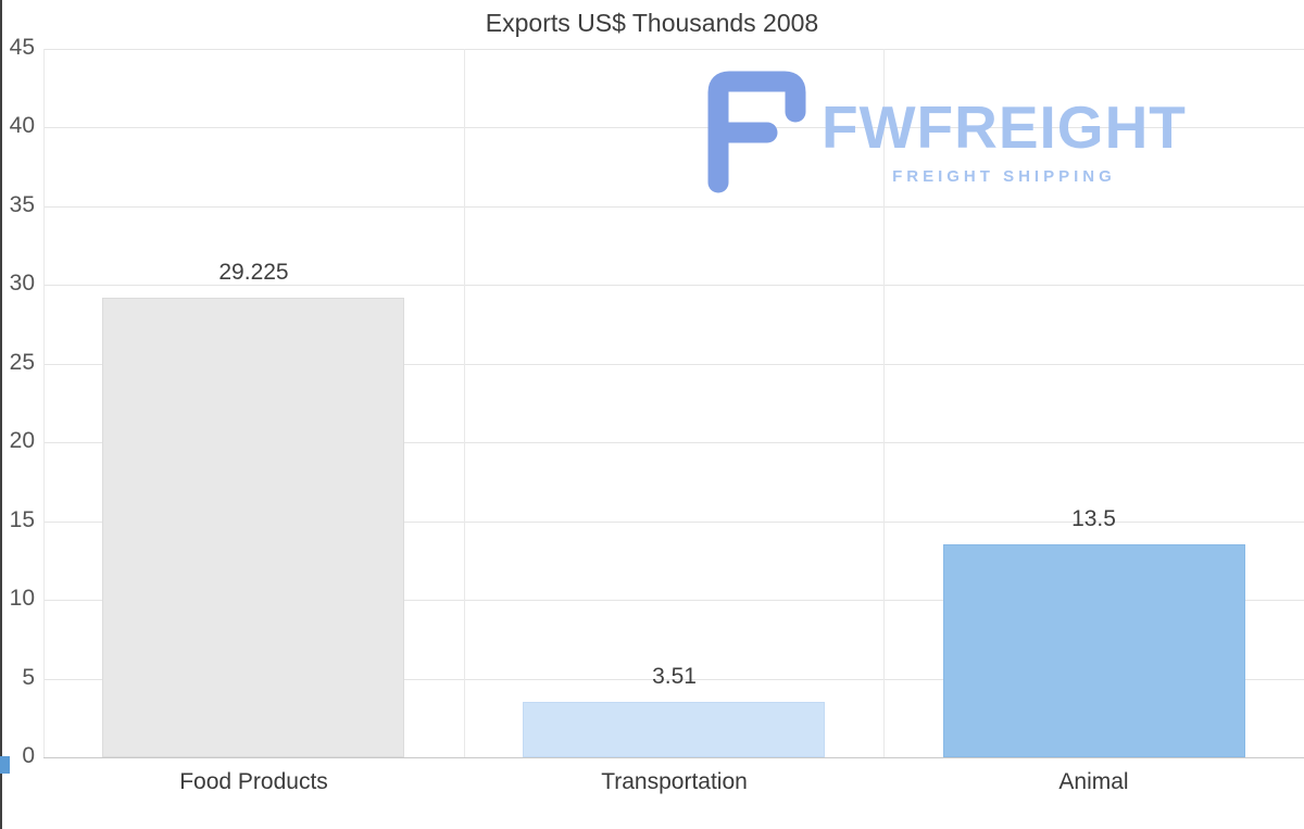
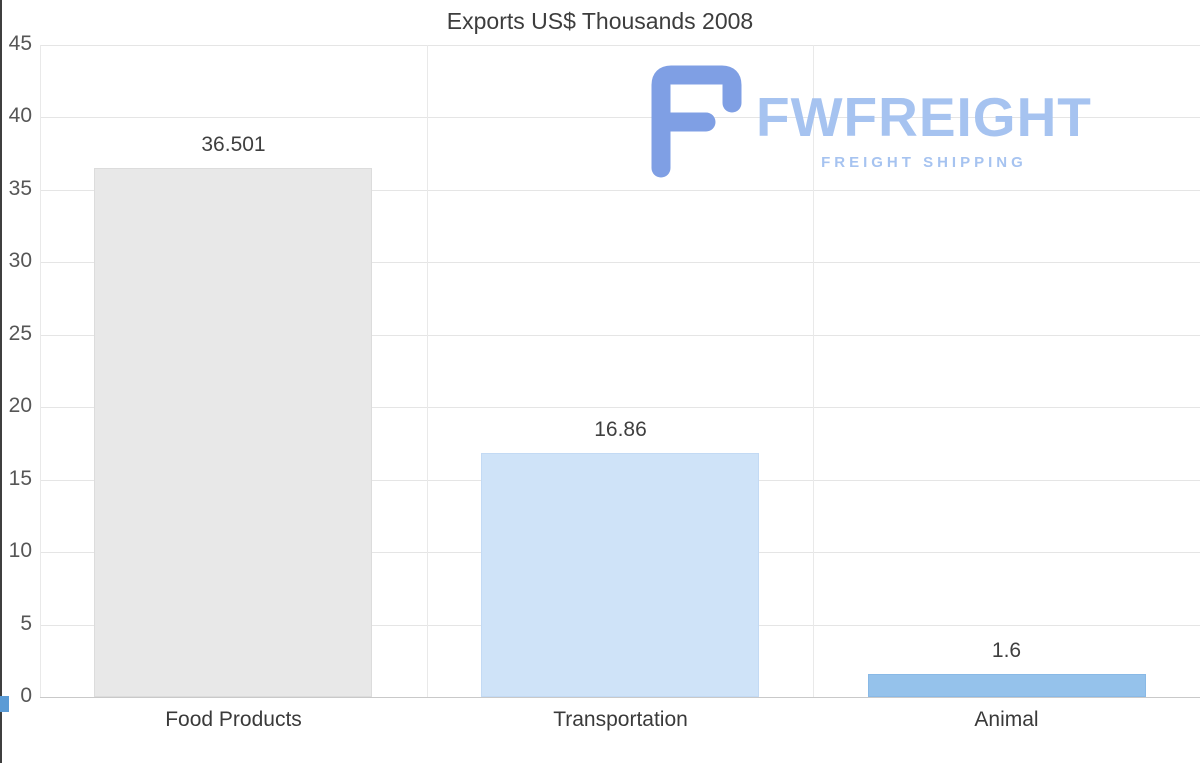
Food Products: 29.225 -> 36.501
Transportation: 3.51 -> 16.86
Animal: 13.5 -> 1.6
